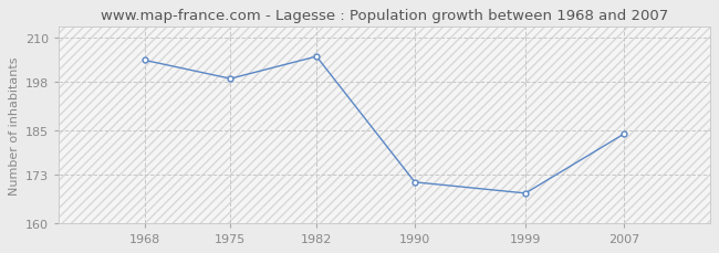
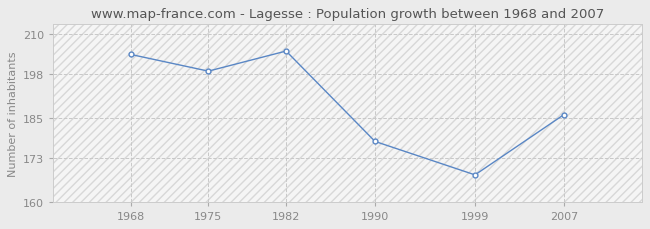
1990: 171 -> 178
2007: 184 -> 186
